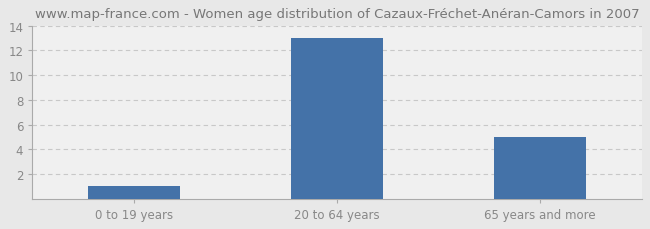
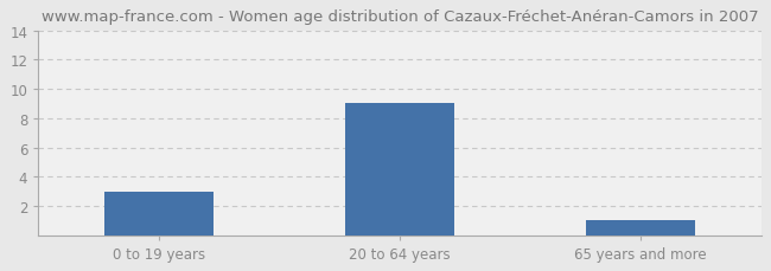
0 to 19 years: 1 -> 3
20 to 64 years: 13 -> 9
65 years and more: 5 -> 1
